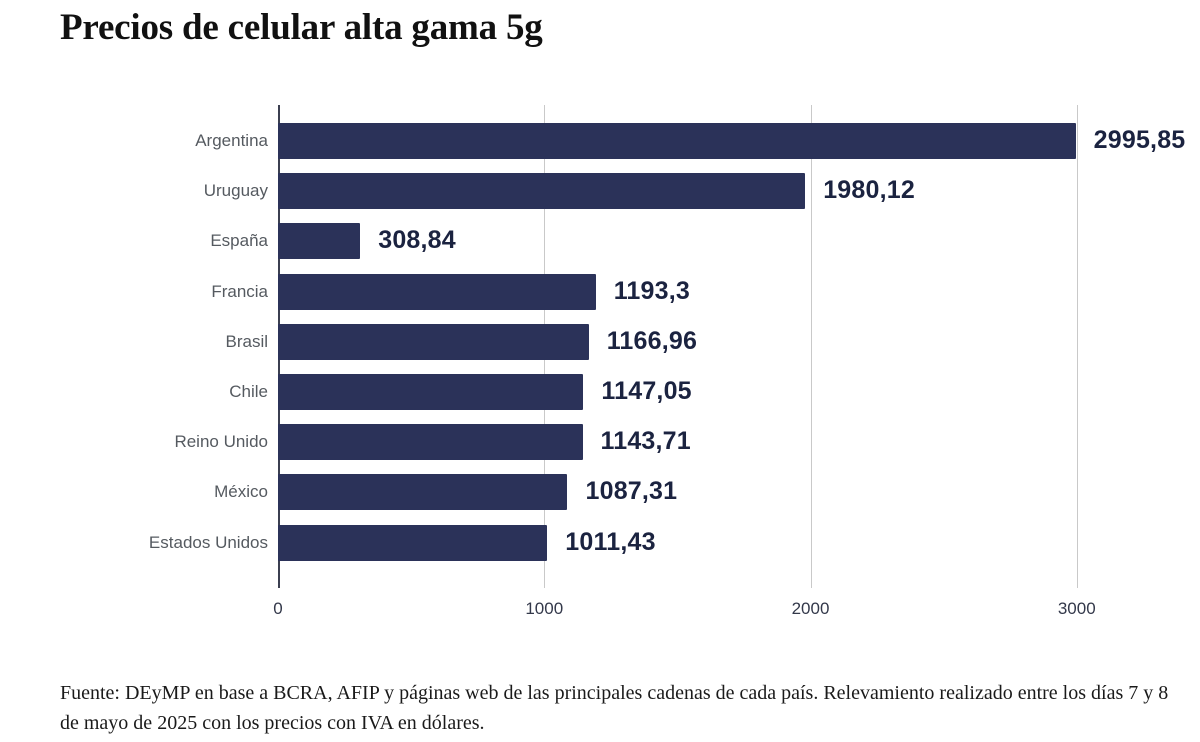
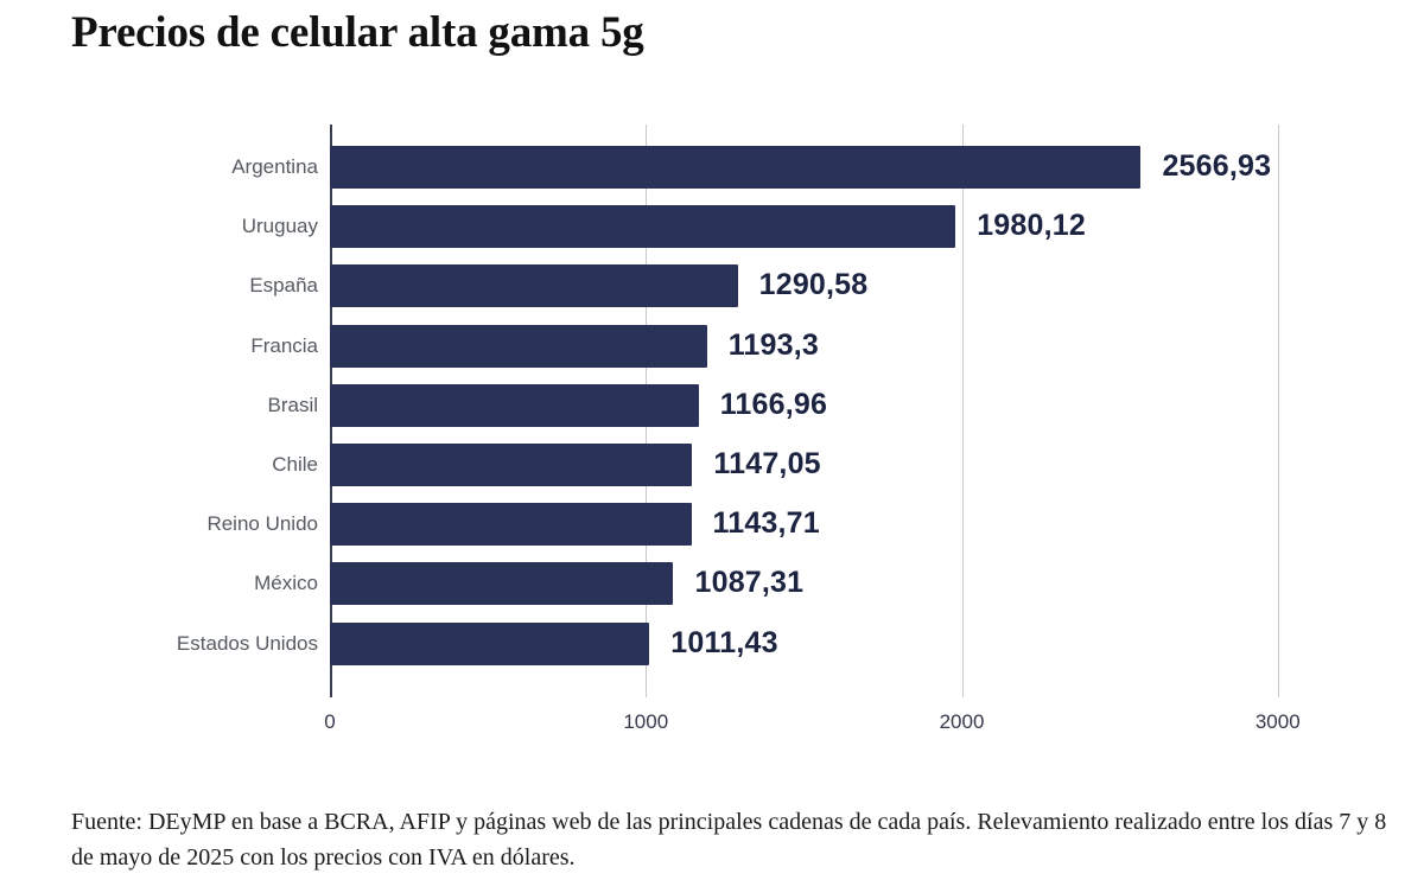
Argentina: 2995,85 -> 2566,93
España: 308,84 -> 1290,58
